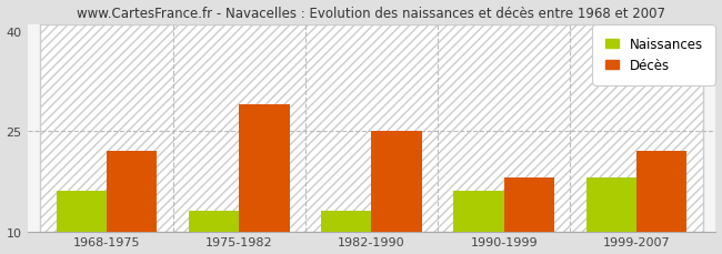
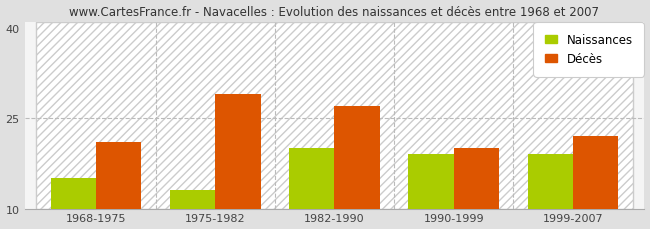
Naissances/1968-1975: 16 -> 15
Décès/1968-1975: 22 -> 21
Naissances/1982-1990: 13 -> 20
Décès/1982-1990: 25 -> 27
Naissances/1990-1999: 16 -> 19
Décès/1990-1999: 18 -> 20
Naissances/1999-2007: 18 -> 19
